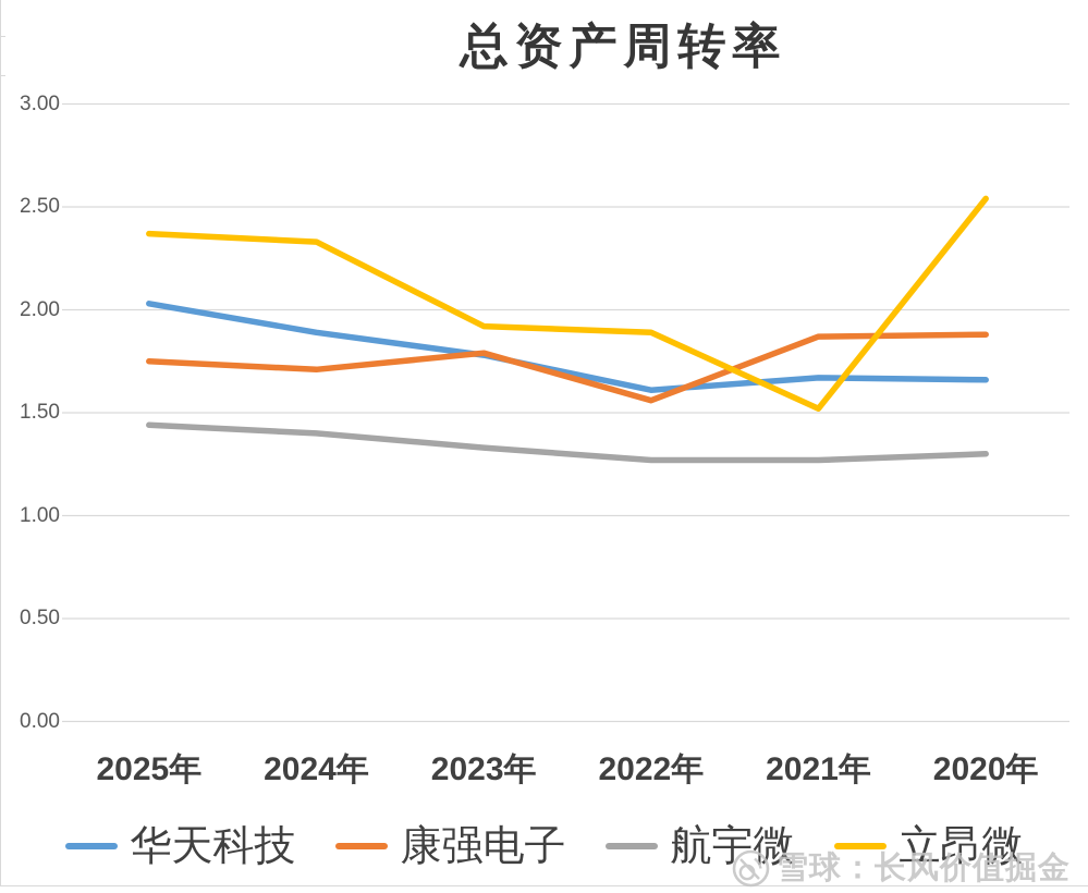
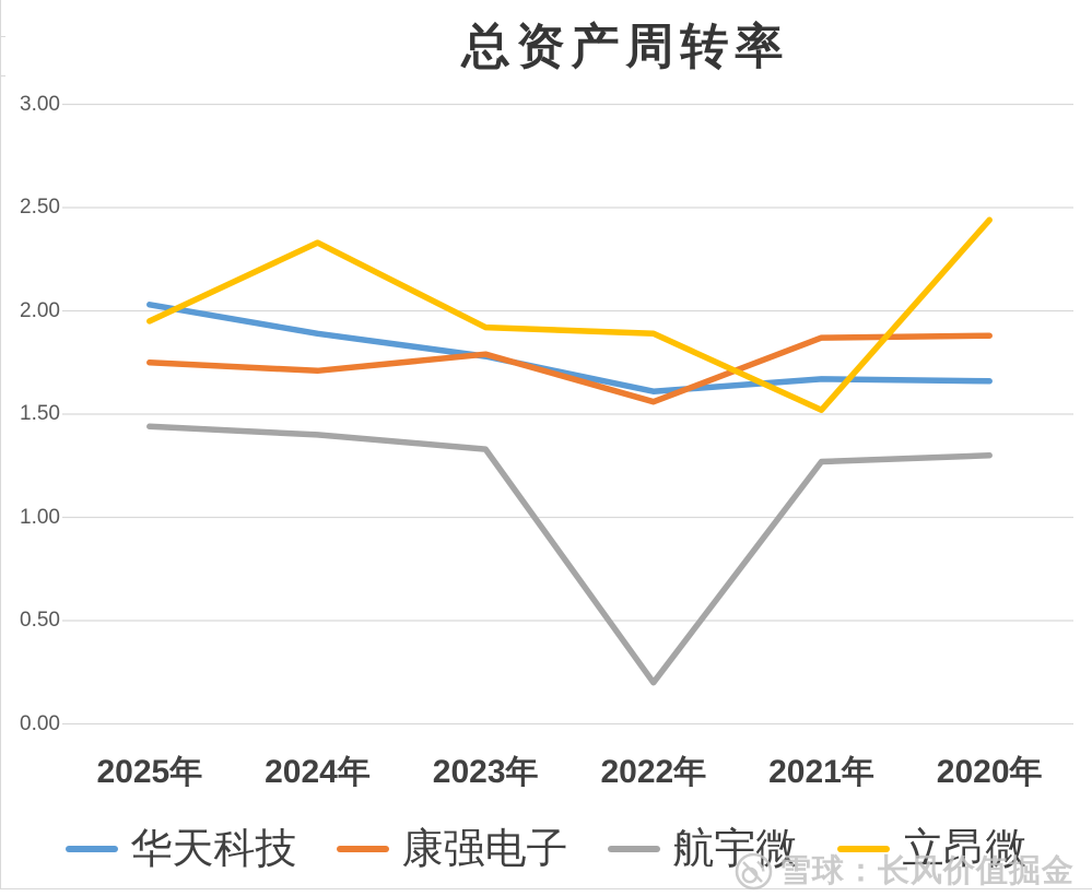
立昂微/2025年: 2.37 -> 1.95
航宇微/2022年: 1.27 -> 0.20
立昂微/2020年: 2.54 -> 2.44
